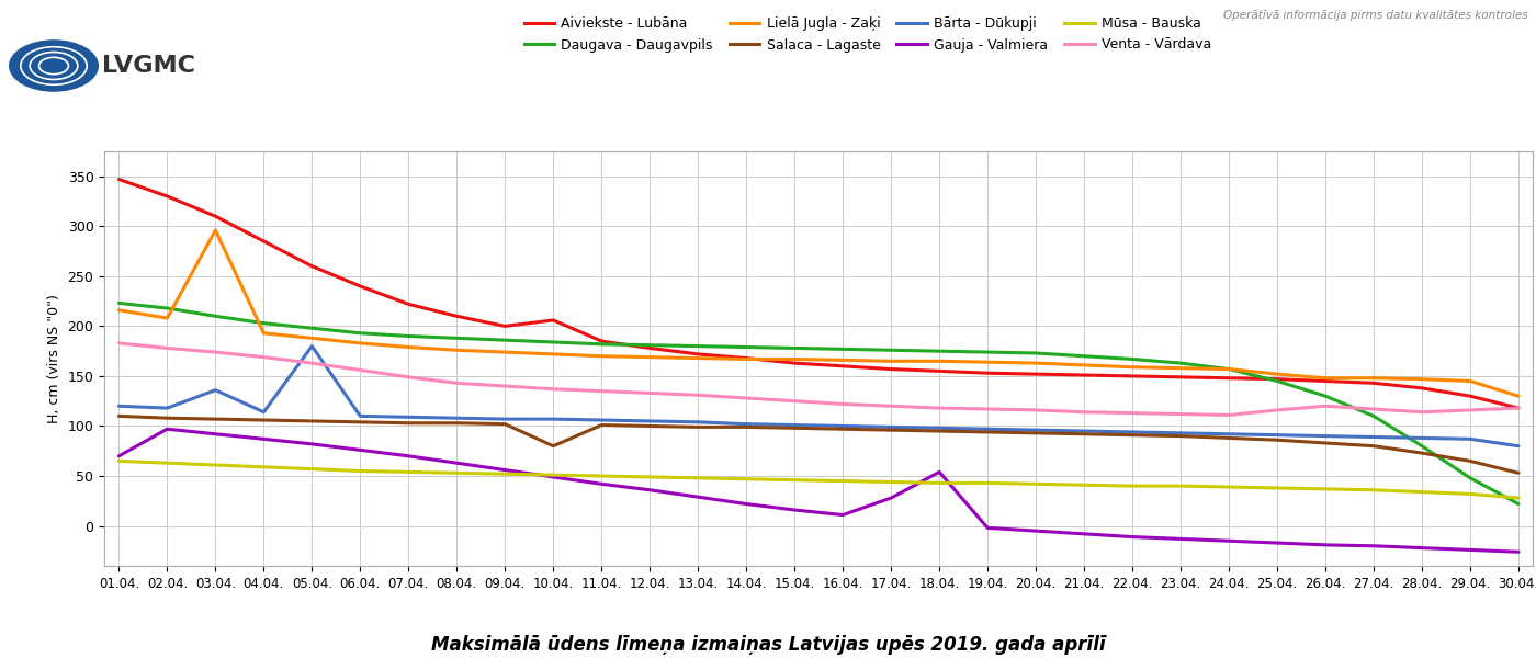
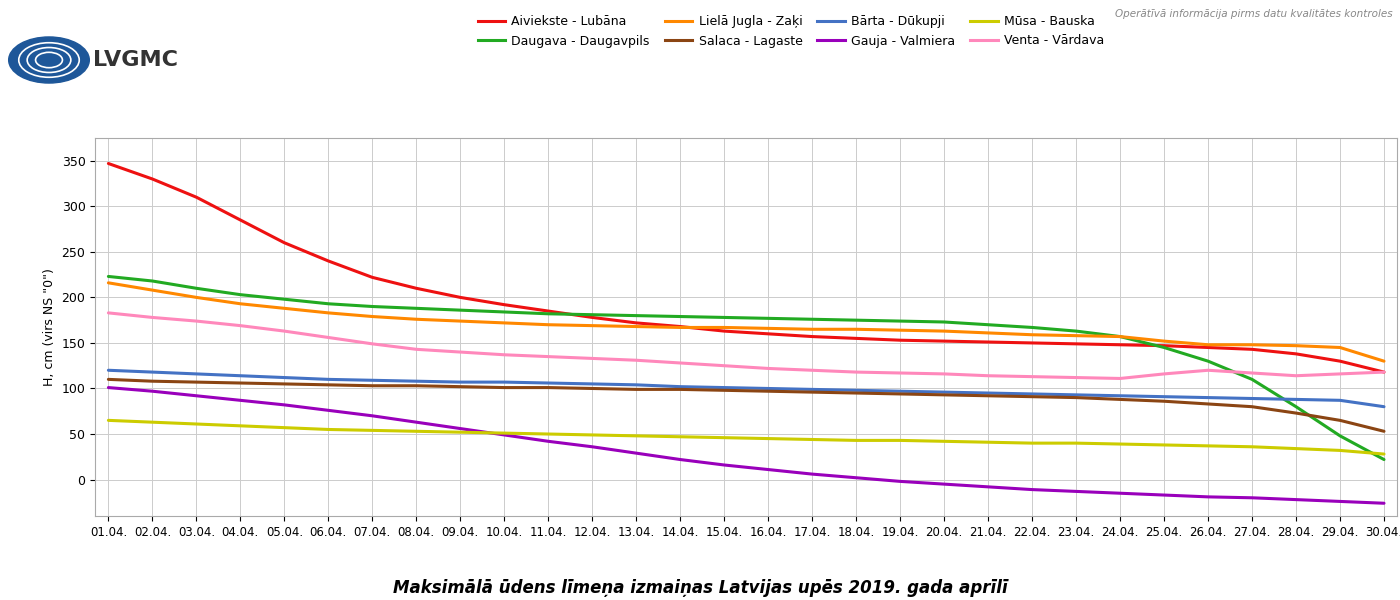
Gauja - Valmiera/01.04.: 70 -> 101
Bārta - Dūkupji/03.04.: 136 -> 116
Lielā Jugla - Zaķi/03.04.: 296 -> 200
Bārta - Dūkupji/05.04.: 180 -> 112
Aiviekste - Lubāna/10.04.: 206 -> 192
Salaca - Lagaste/10.04.: 80 -> 101
Gauja - Valmiera/17.04.: 28 -> 6
Gauja - Valmiera/18.04.: 54 -> 2
